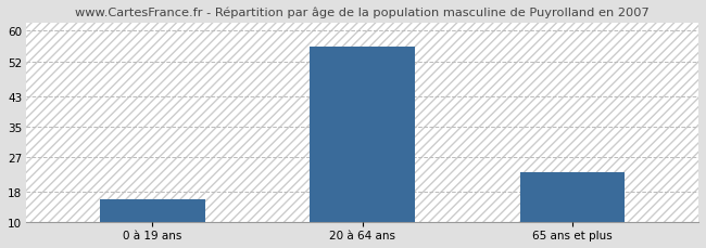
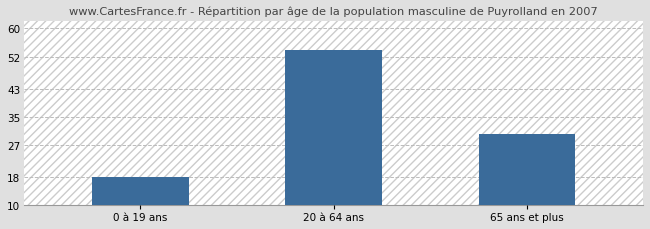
0 à 19 ans: 16 -> 18
20 à 64 ans: 56 -> 54
65 ans et plus: 23 -> 30
